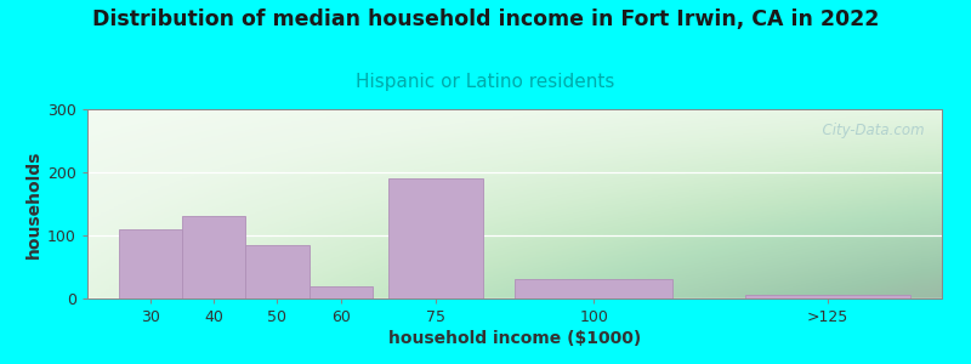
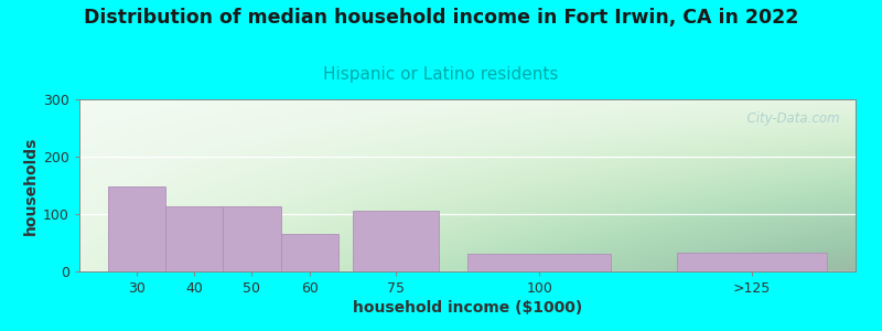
30: 110 -> 148
40: 130 -> 114
50: 85 -> 114
60: 20 -> 66
75: 190 -> 106
>125: 5 -> 32
